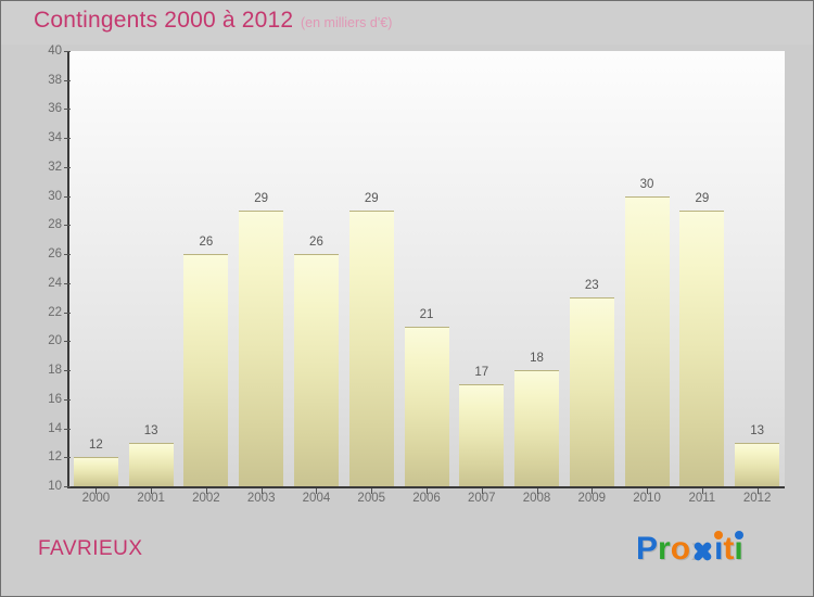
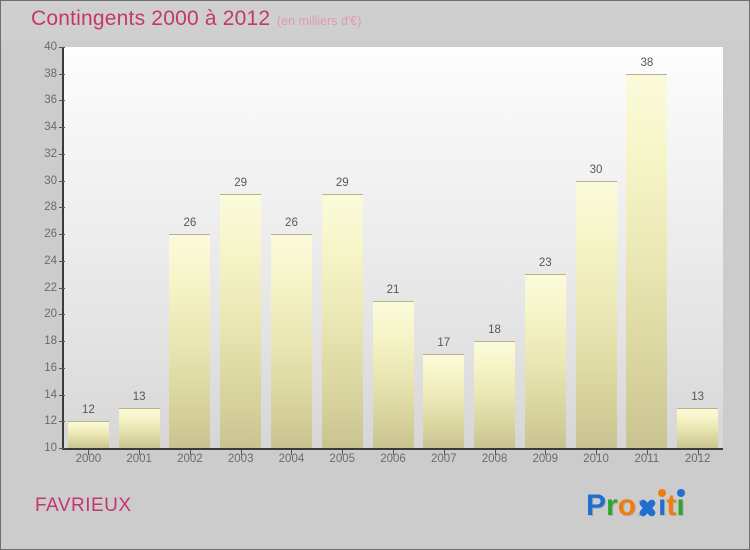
2011: 29 -> 38
